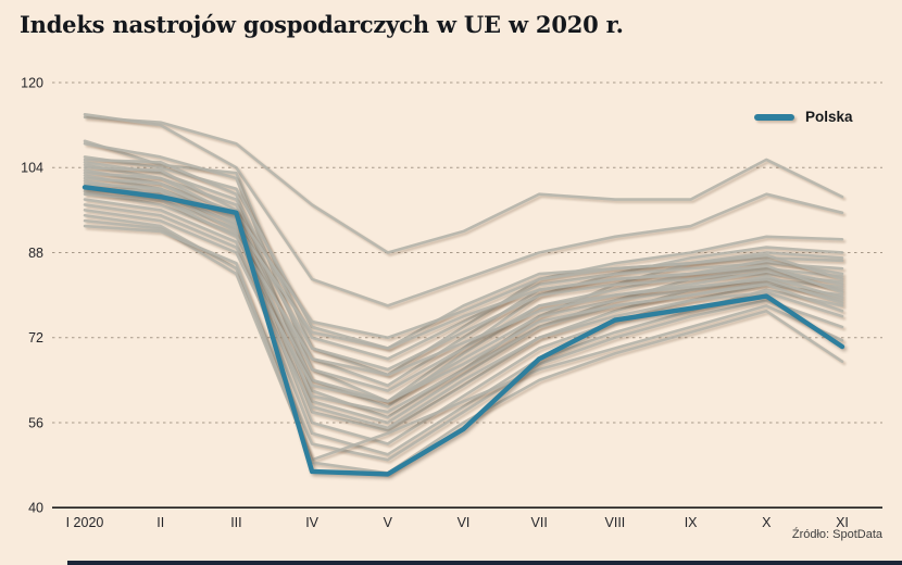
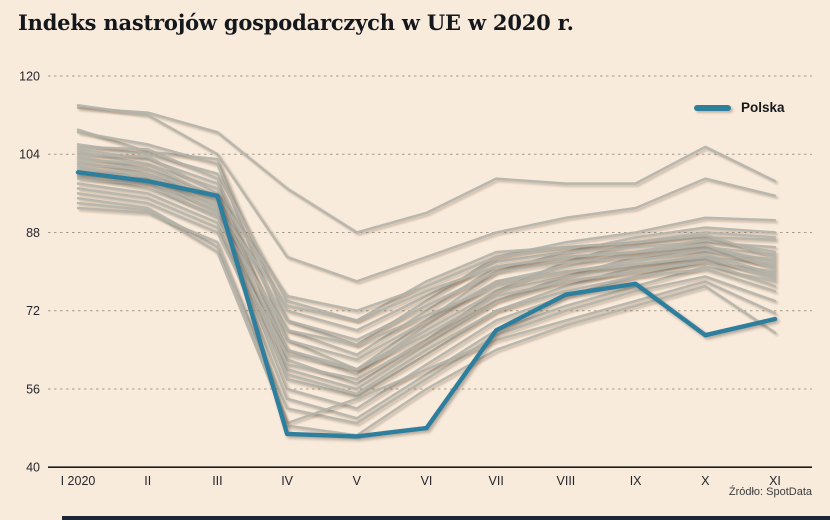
VI: 55 -> 48
X: 80 -> 67
